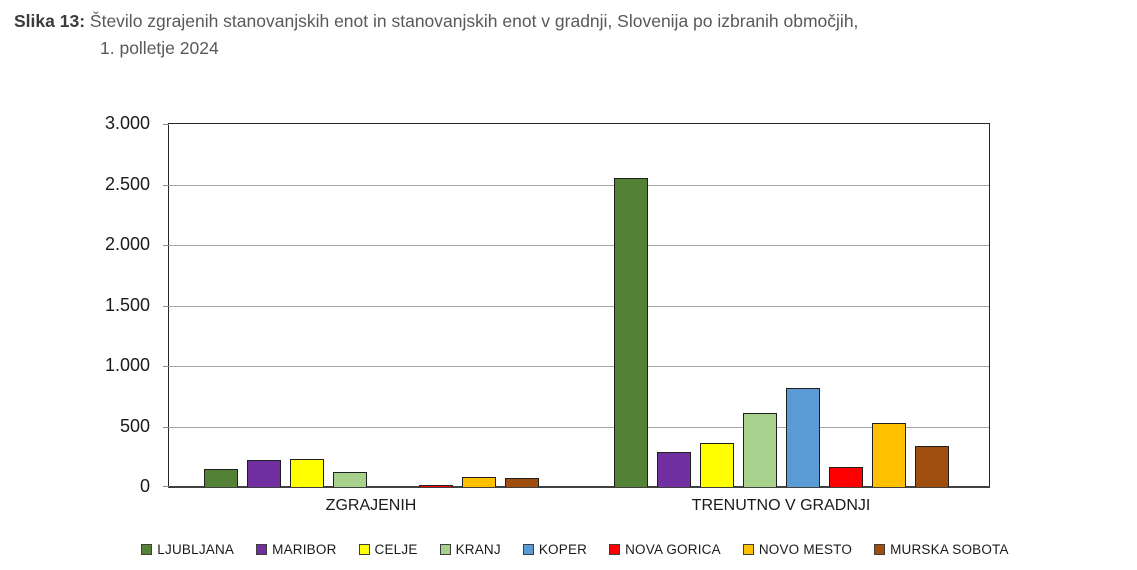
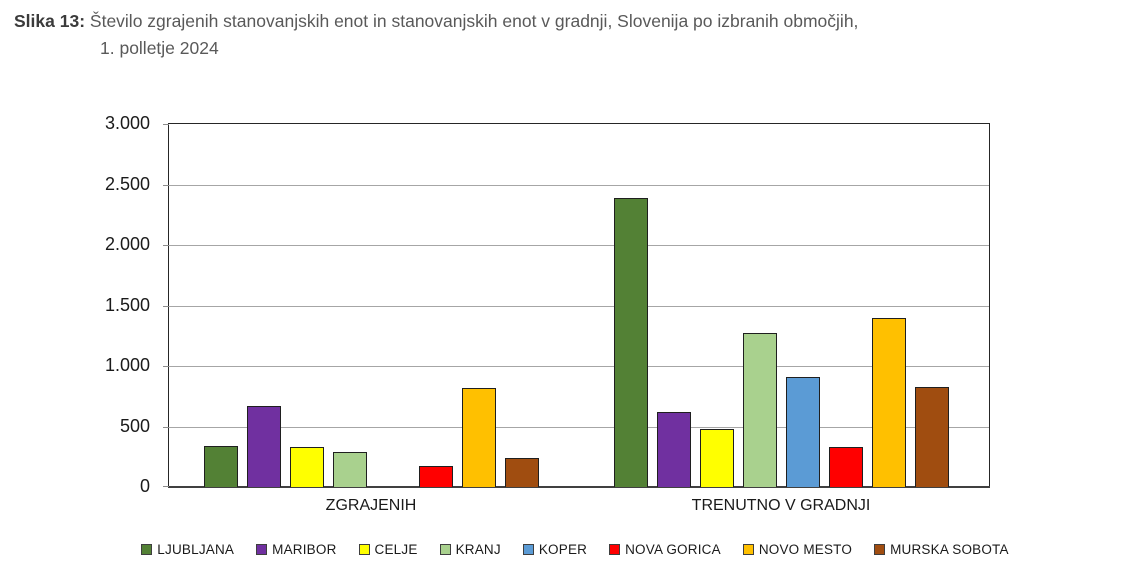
LJUBLJANA/ZGRAJENIH: 150 -> 340
MARIBOR/ZGRAJENIH: 220 -> 670
CELJE/ZGRAJENIH: 230 -> 330
KRANJ/ZGRAJENIH: 120 -> 290
NOVA GORICA/ZGRAJENIH: 20 -> 170
NOVO MESTO/ZGRAJENIH: 80 -> 820
MURSKA SOBOTA/ZGRAJENIH: 80 -> 240
LJUBLJANA/TRENUTNO V GRADNJI: 2550 -> 2390
MARIBOR/TRENUTNO V GRADNJI: 290 -> 620
CELJE/TRENUTNO V GRADNJI: 360 -> 480
KRANJ/TRENUTNO V GRADNJI: 610 -> 1270
KOPER/TRENUTNO V GRADNJI: 820 -> 910
NOVA GORICA/TRENUTNO V GRADNJI: 160 -> 330
NOVO MESTO/TRENUTNO V GRADNJI: 520 -> 1400
MURSKA SOBOTA/TRENUTNO V GRADNJI: 340 -> 830
